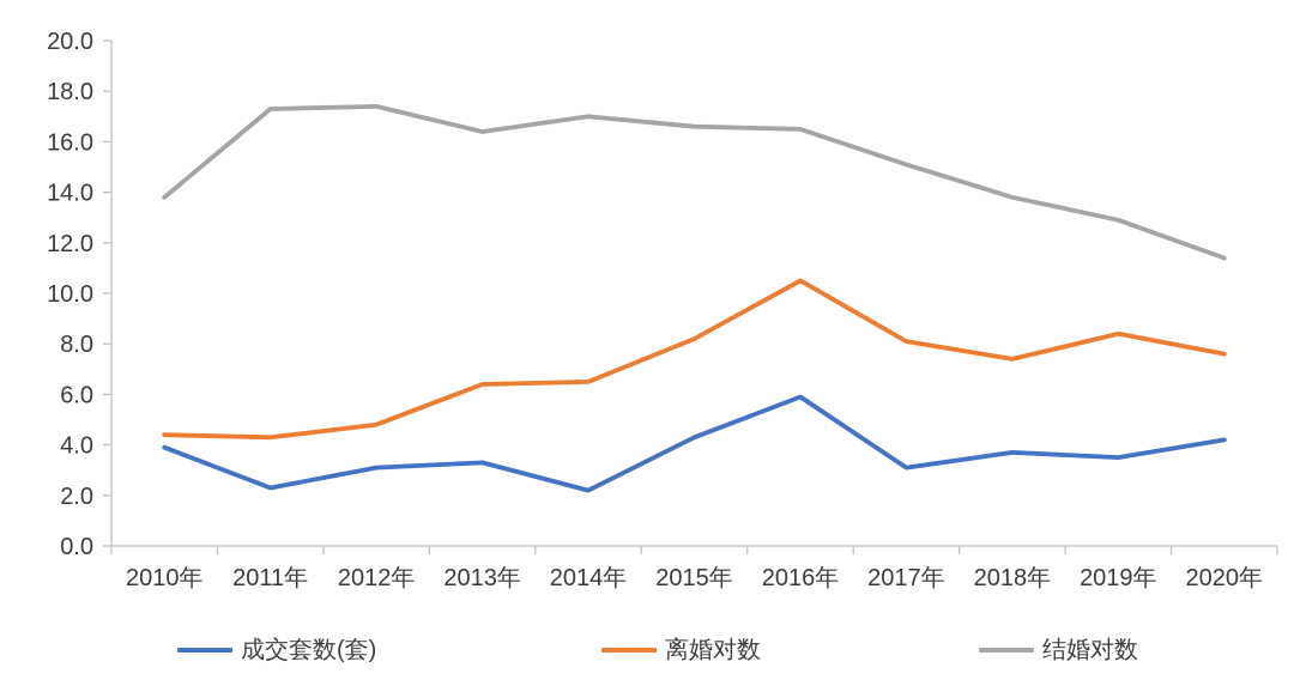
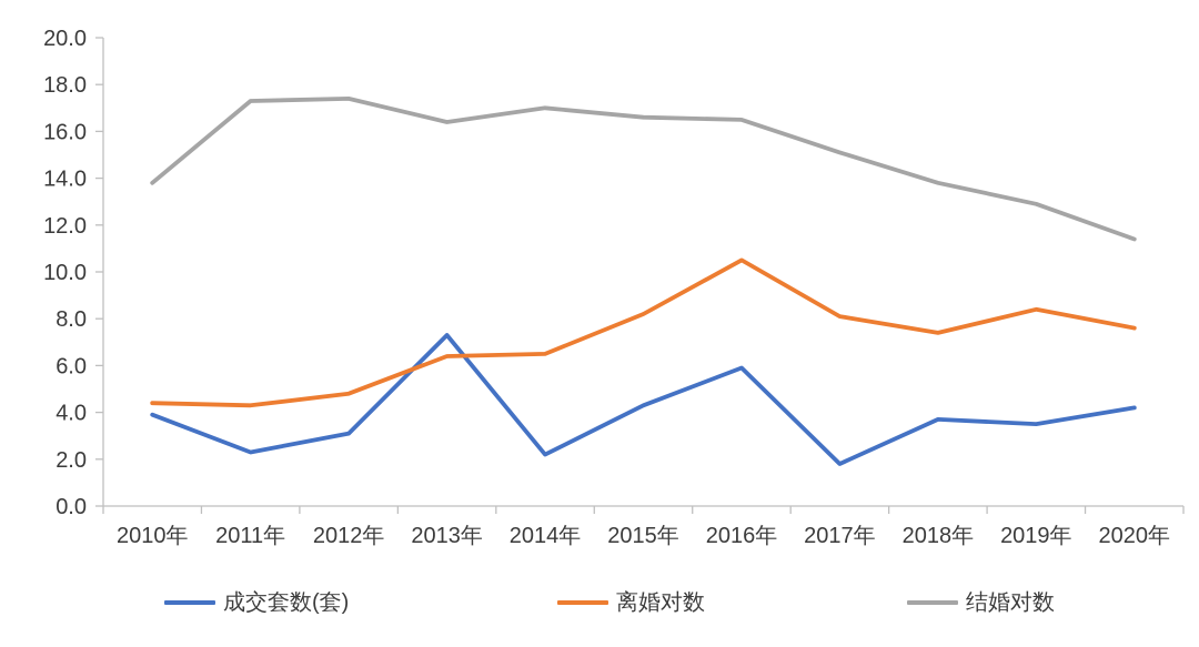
成交套数(套)/2013年: 3.3 -> 7.3
成交套数(套)/2017年: 3.1 -> 1.8
